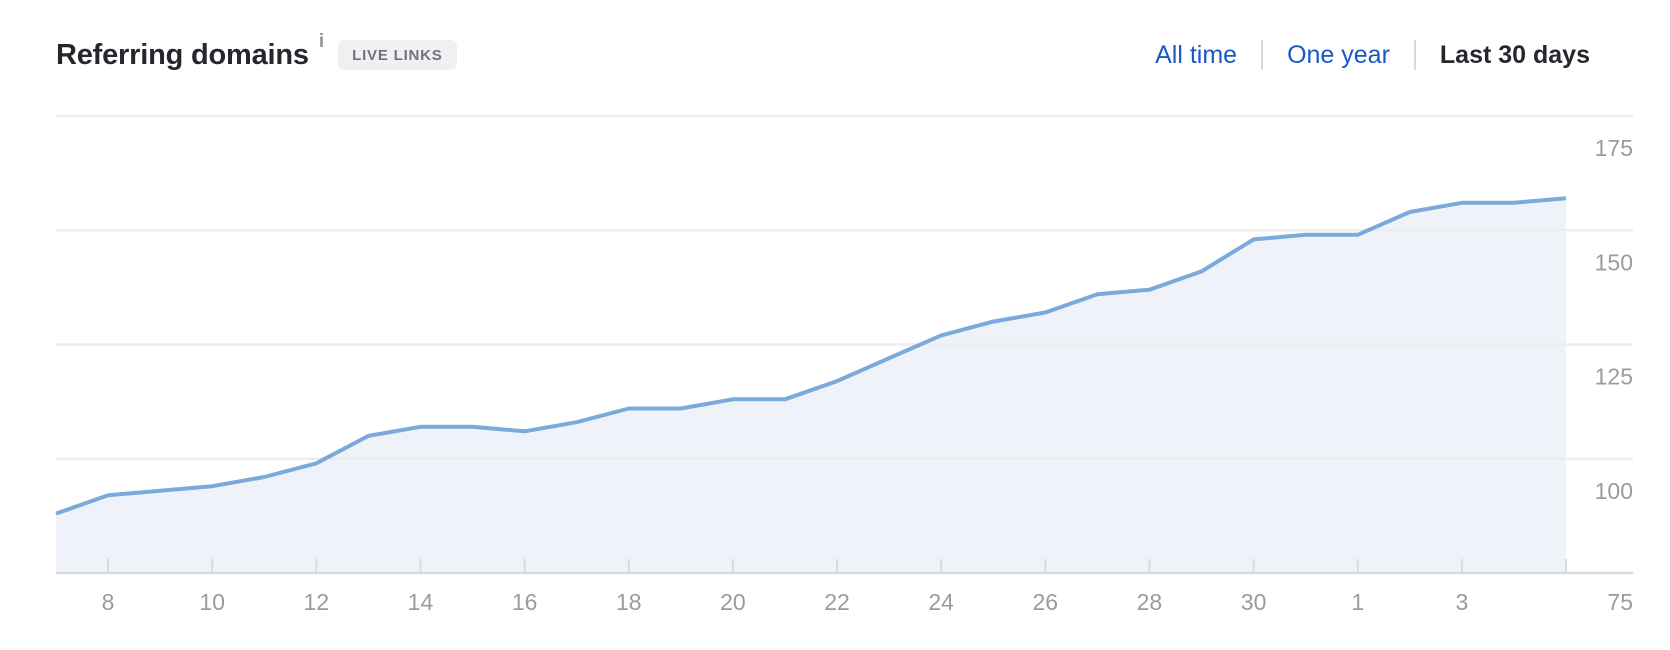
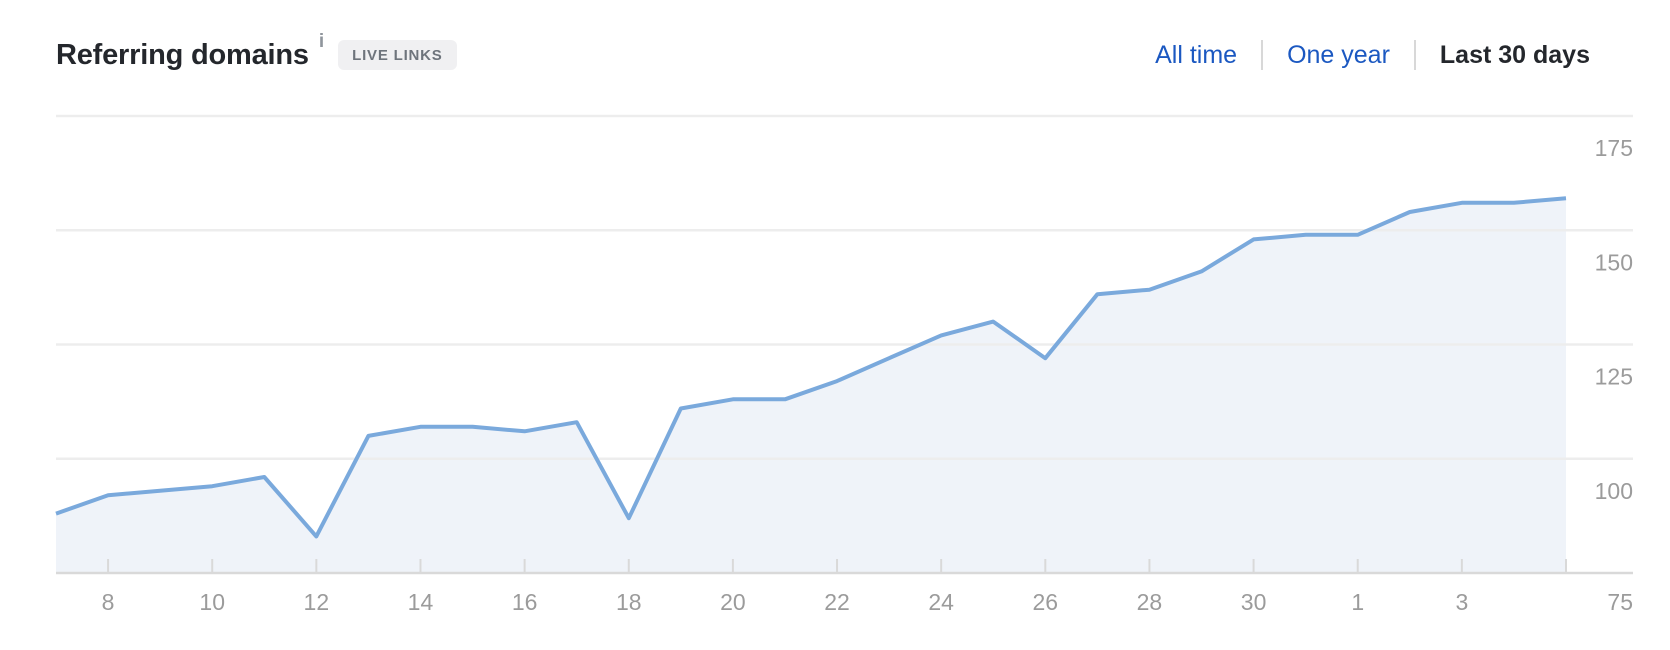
12: 99 -> 83
18: 111 -> 87
26: 132 -> 122
